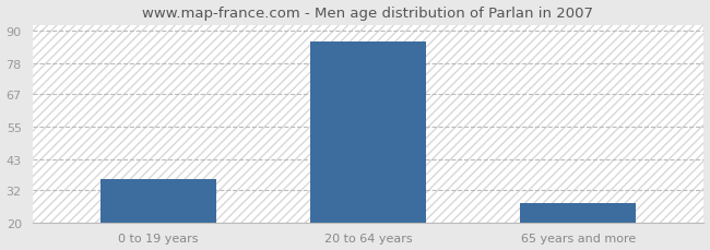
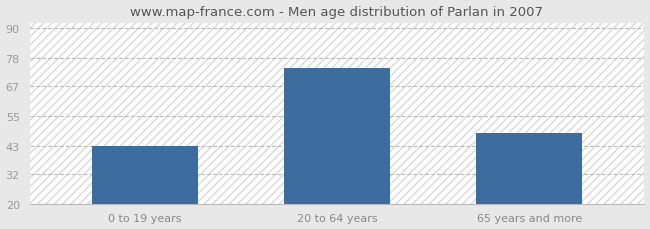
0 to 19 years: 36 -> 43
20 to 64 years: 86 -> 74
65 years and more: 27 -> 48
